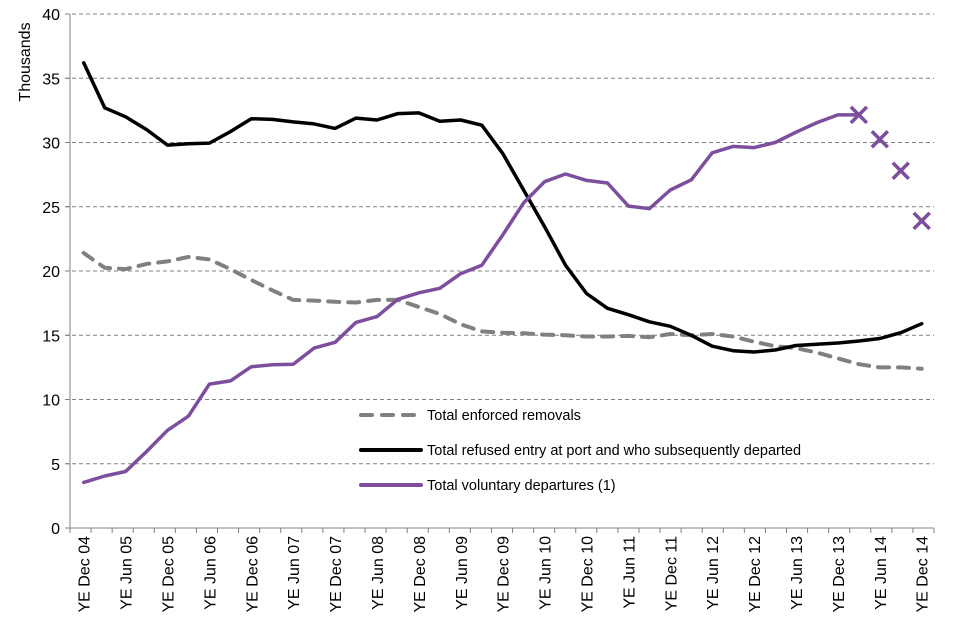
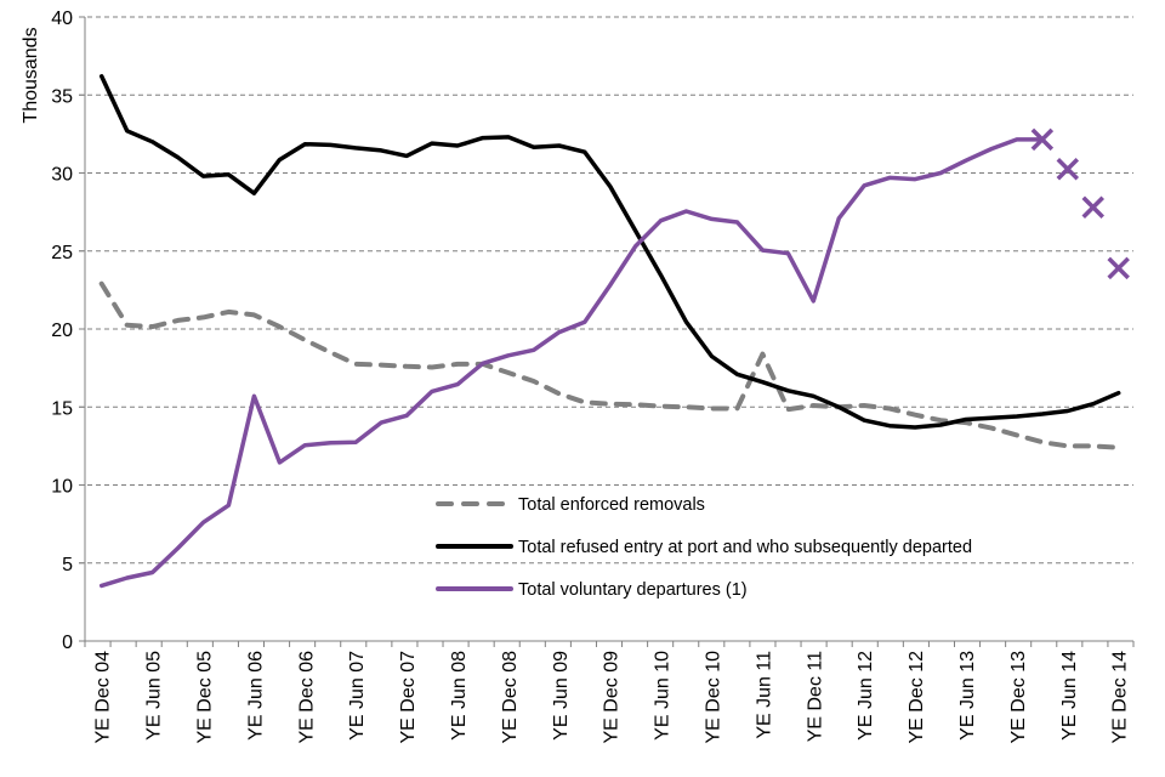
Total enforced removals/YE Dec 04: 21.4 -> 22.9
Total refused entry at port and who subsequently departed/YE Jun 06: 29.9 -> 28.7
Total voluntary departures (1)/YE Jun 06: 11.2 -> 15.7
Total enforced removals/YE Jun 11: 14.9 -> 18.4
Total voluntary departures (1)/YE Dec 11: 26.3 -> 21.8
